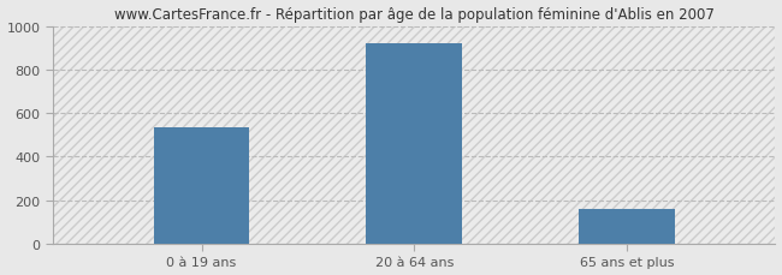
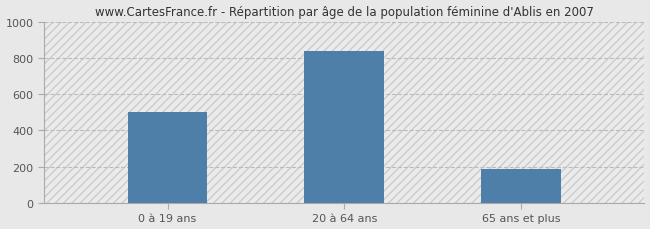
0 à 19 ans: 540 -> 500
20 à 64 ans: 920 -> 840
65 ans et plus: 160 -> 190
